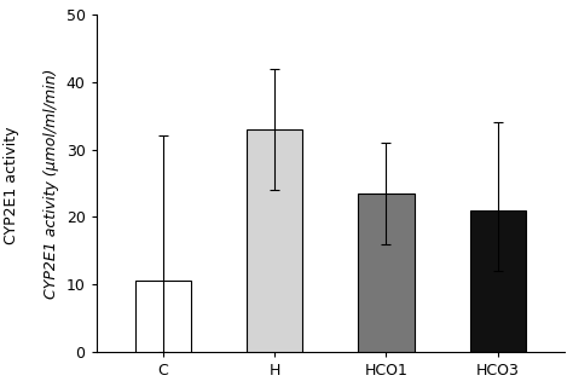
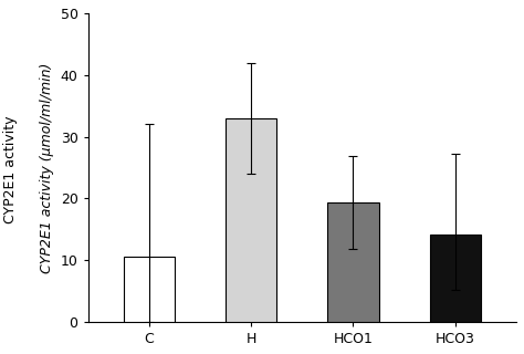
HCO1: 23.5 -> 19.4
HCO3: 21.0 -> 14.2
